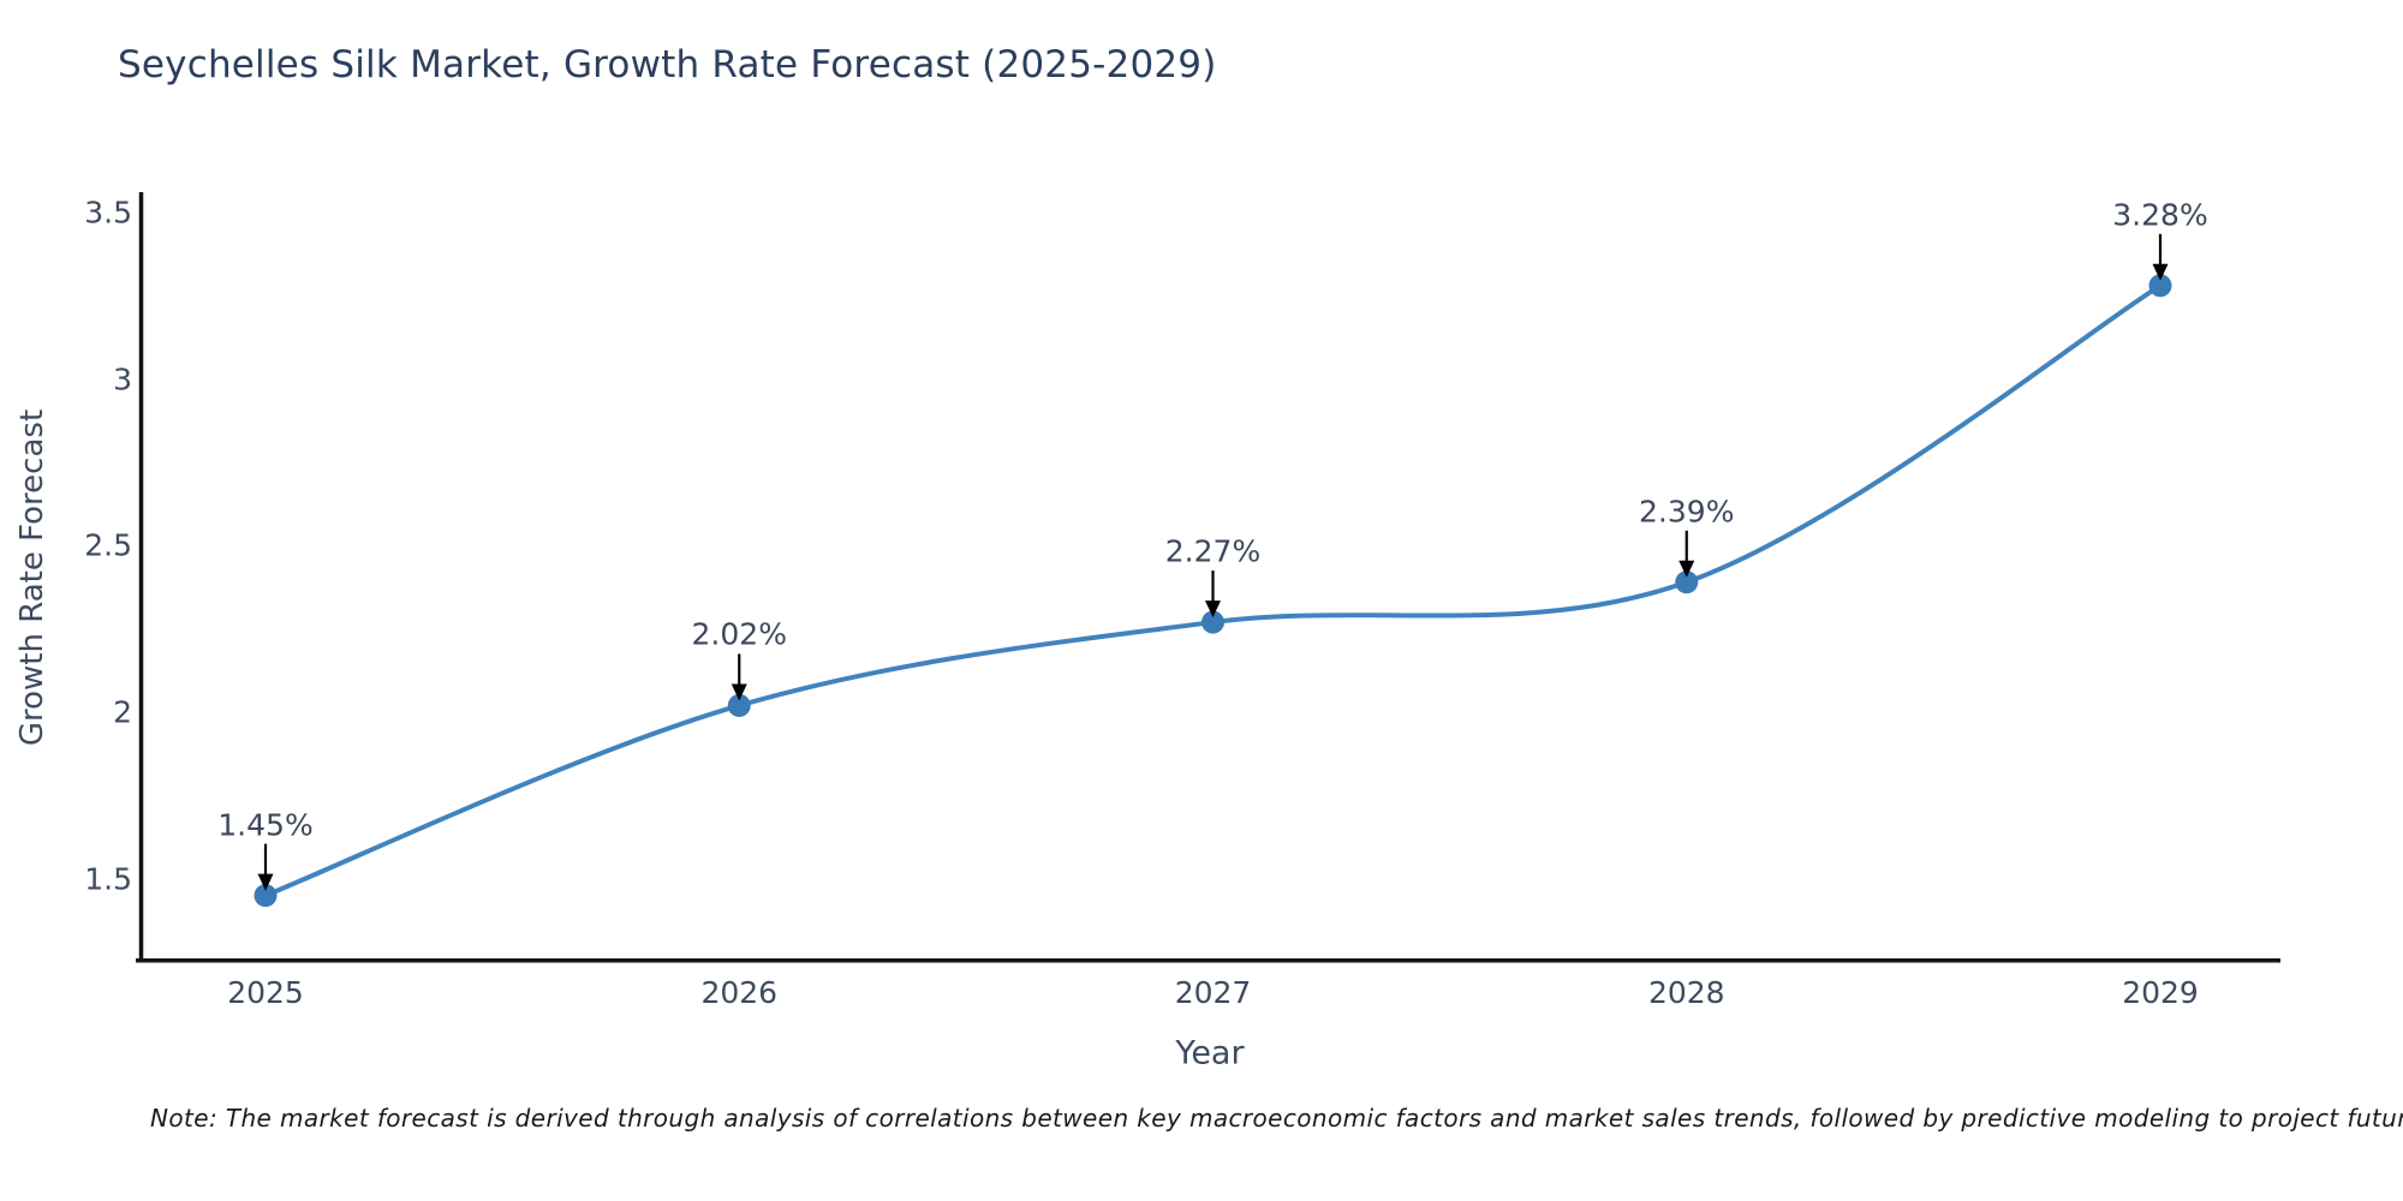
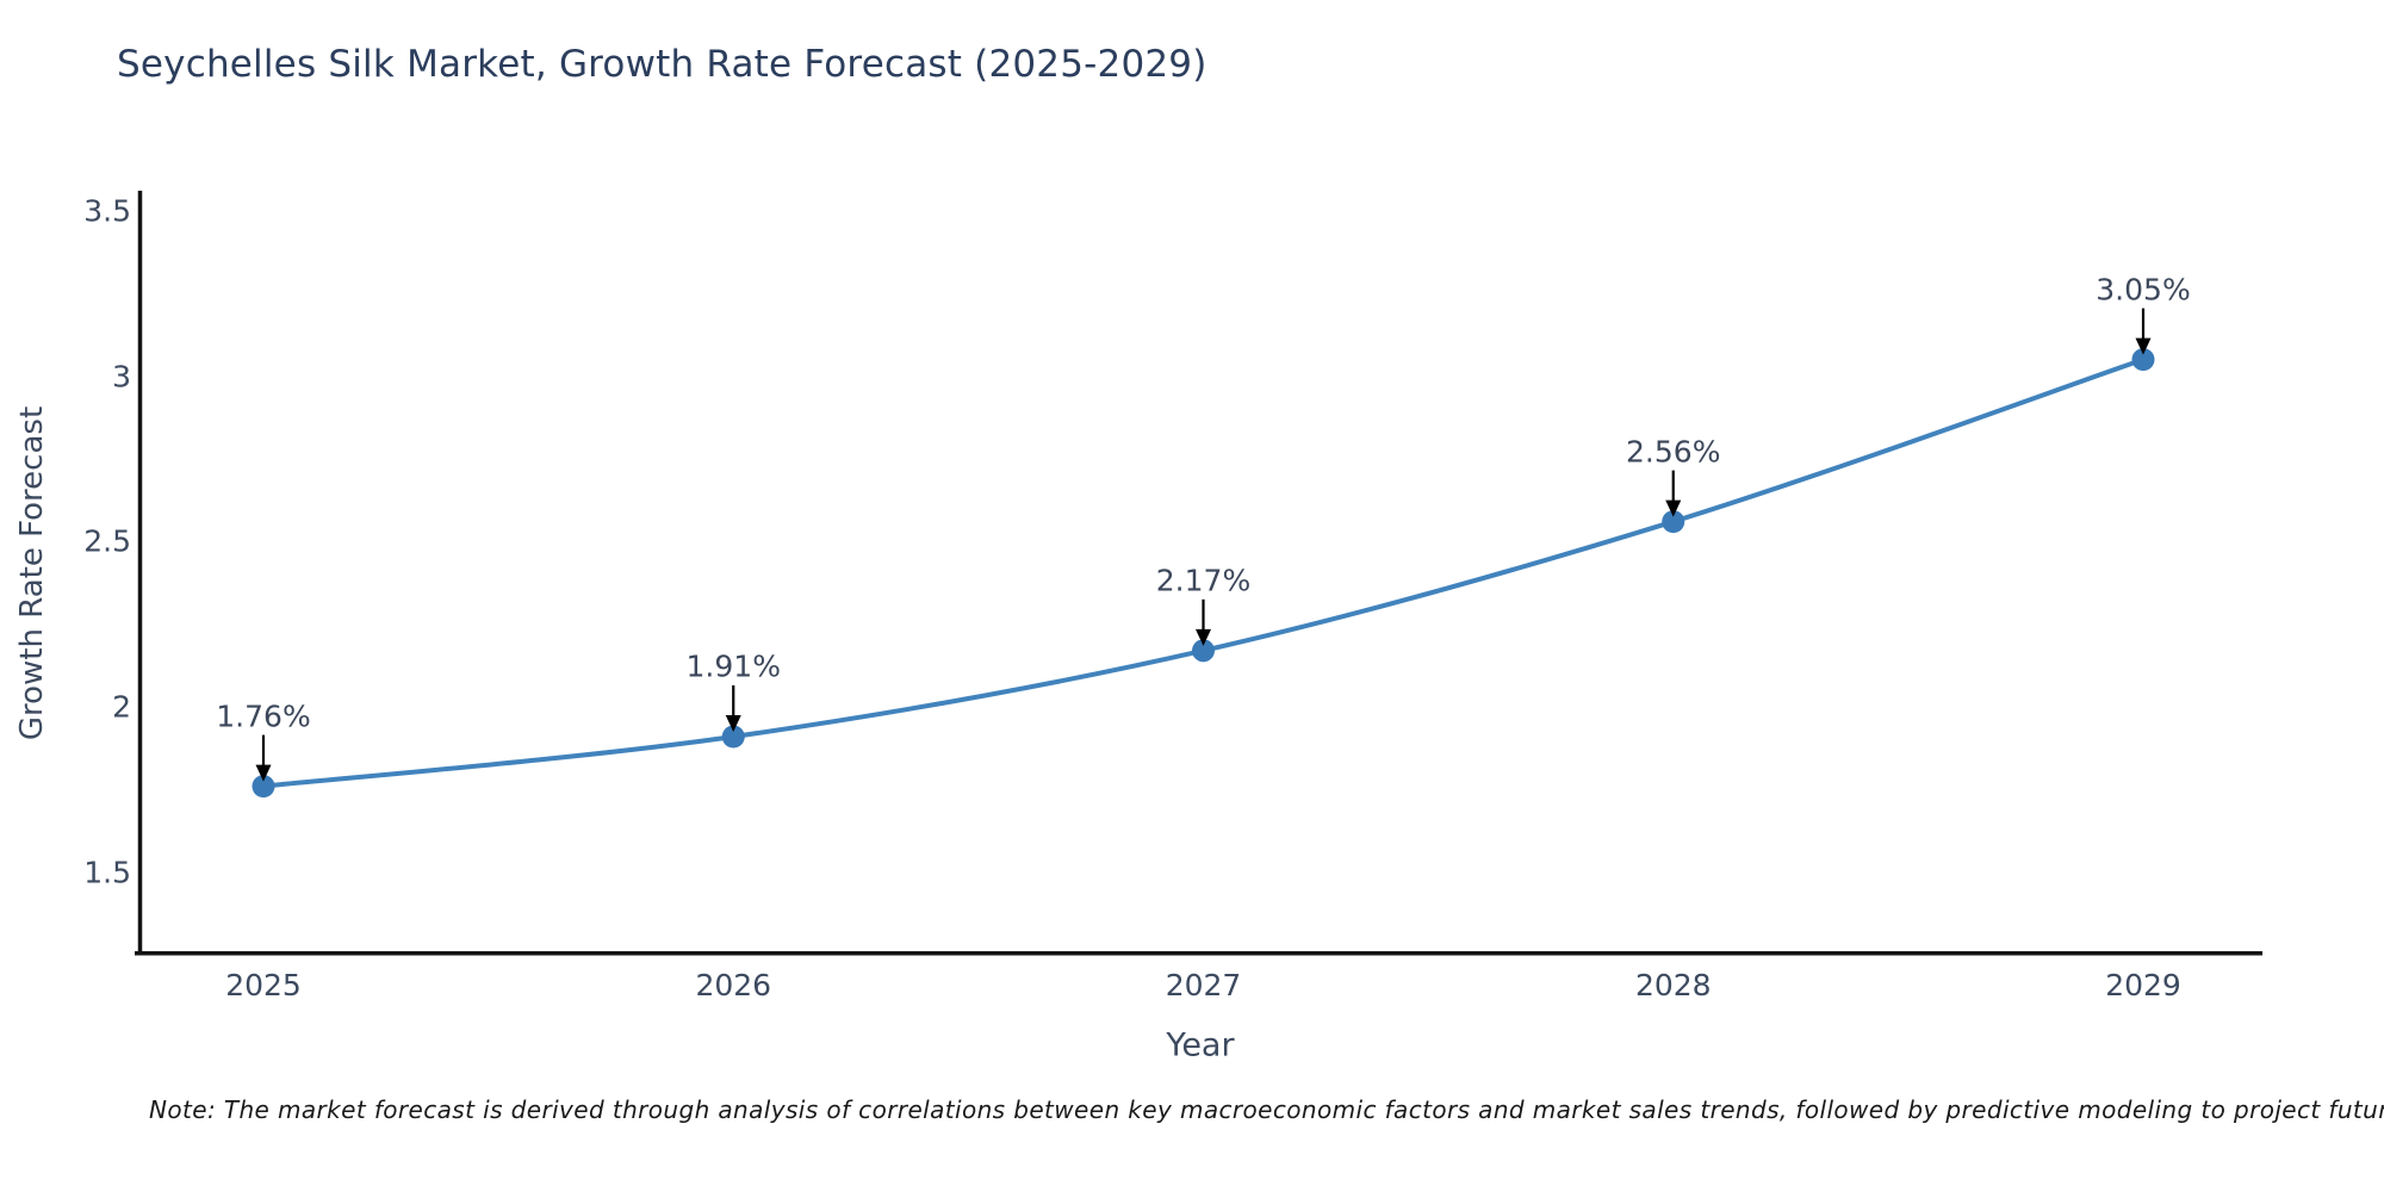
2025: 1.45% -> 1.76%
2026: 2.02% -> 1.91%
2027: 2.27% -> 2.17%
2028: 2.39% -> 2.56%
2029: 3.28% -> 3.05%
